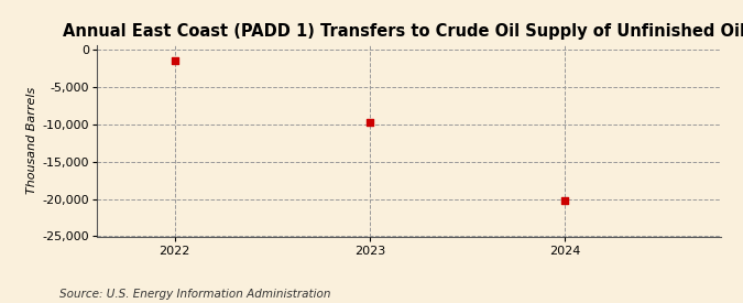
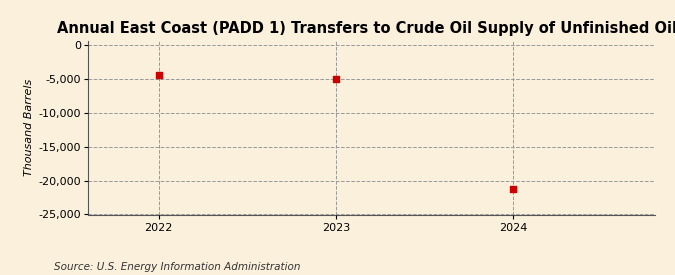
2022: -1,500 -> -4,400
2023: -9,700 -> -5,000
2024: -20,200 -> -21,200
